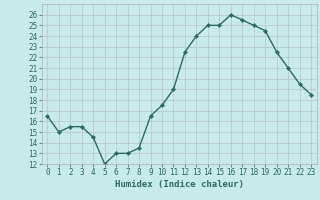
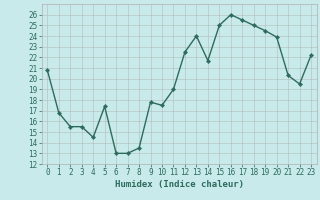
0: 16.5 -> 20.8
1: 15.0 -> 16.8
5: 12.0 -> 17.4
9: 16.5 -> 17.8
14: 25.0 -> 21.7
20: 22.5 -> 23.9
21: 21.0 -> 20.3
23: 18.5 -> 22.2
